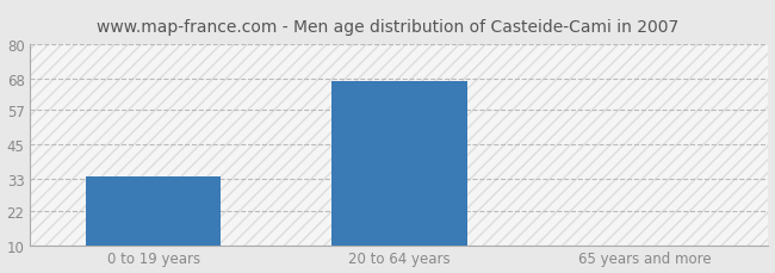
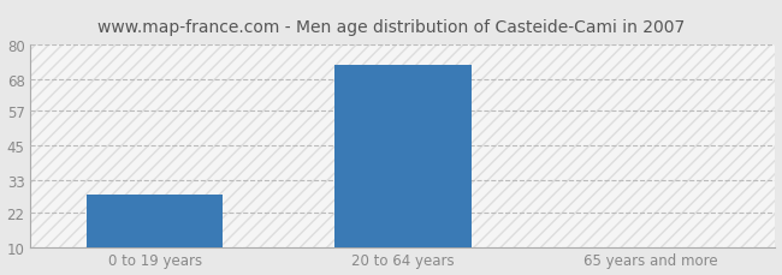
0 to 19 years: 34 -> 28
20 to 64 years: 67 -> 73
